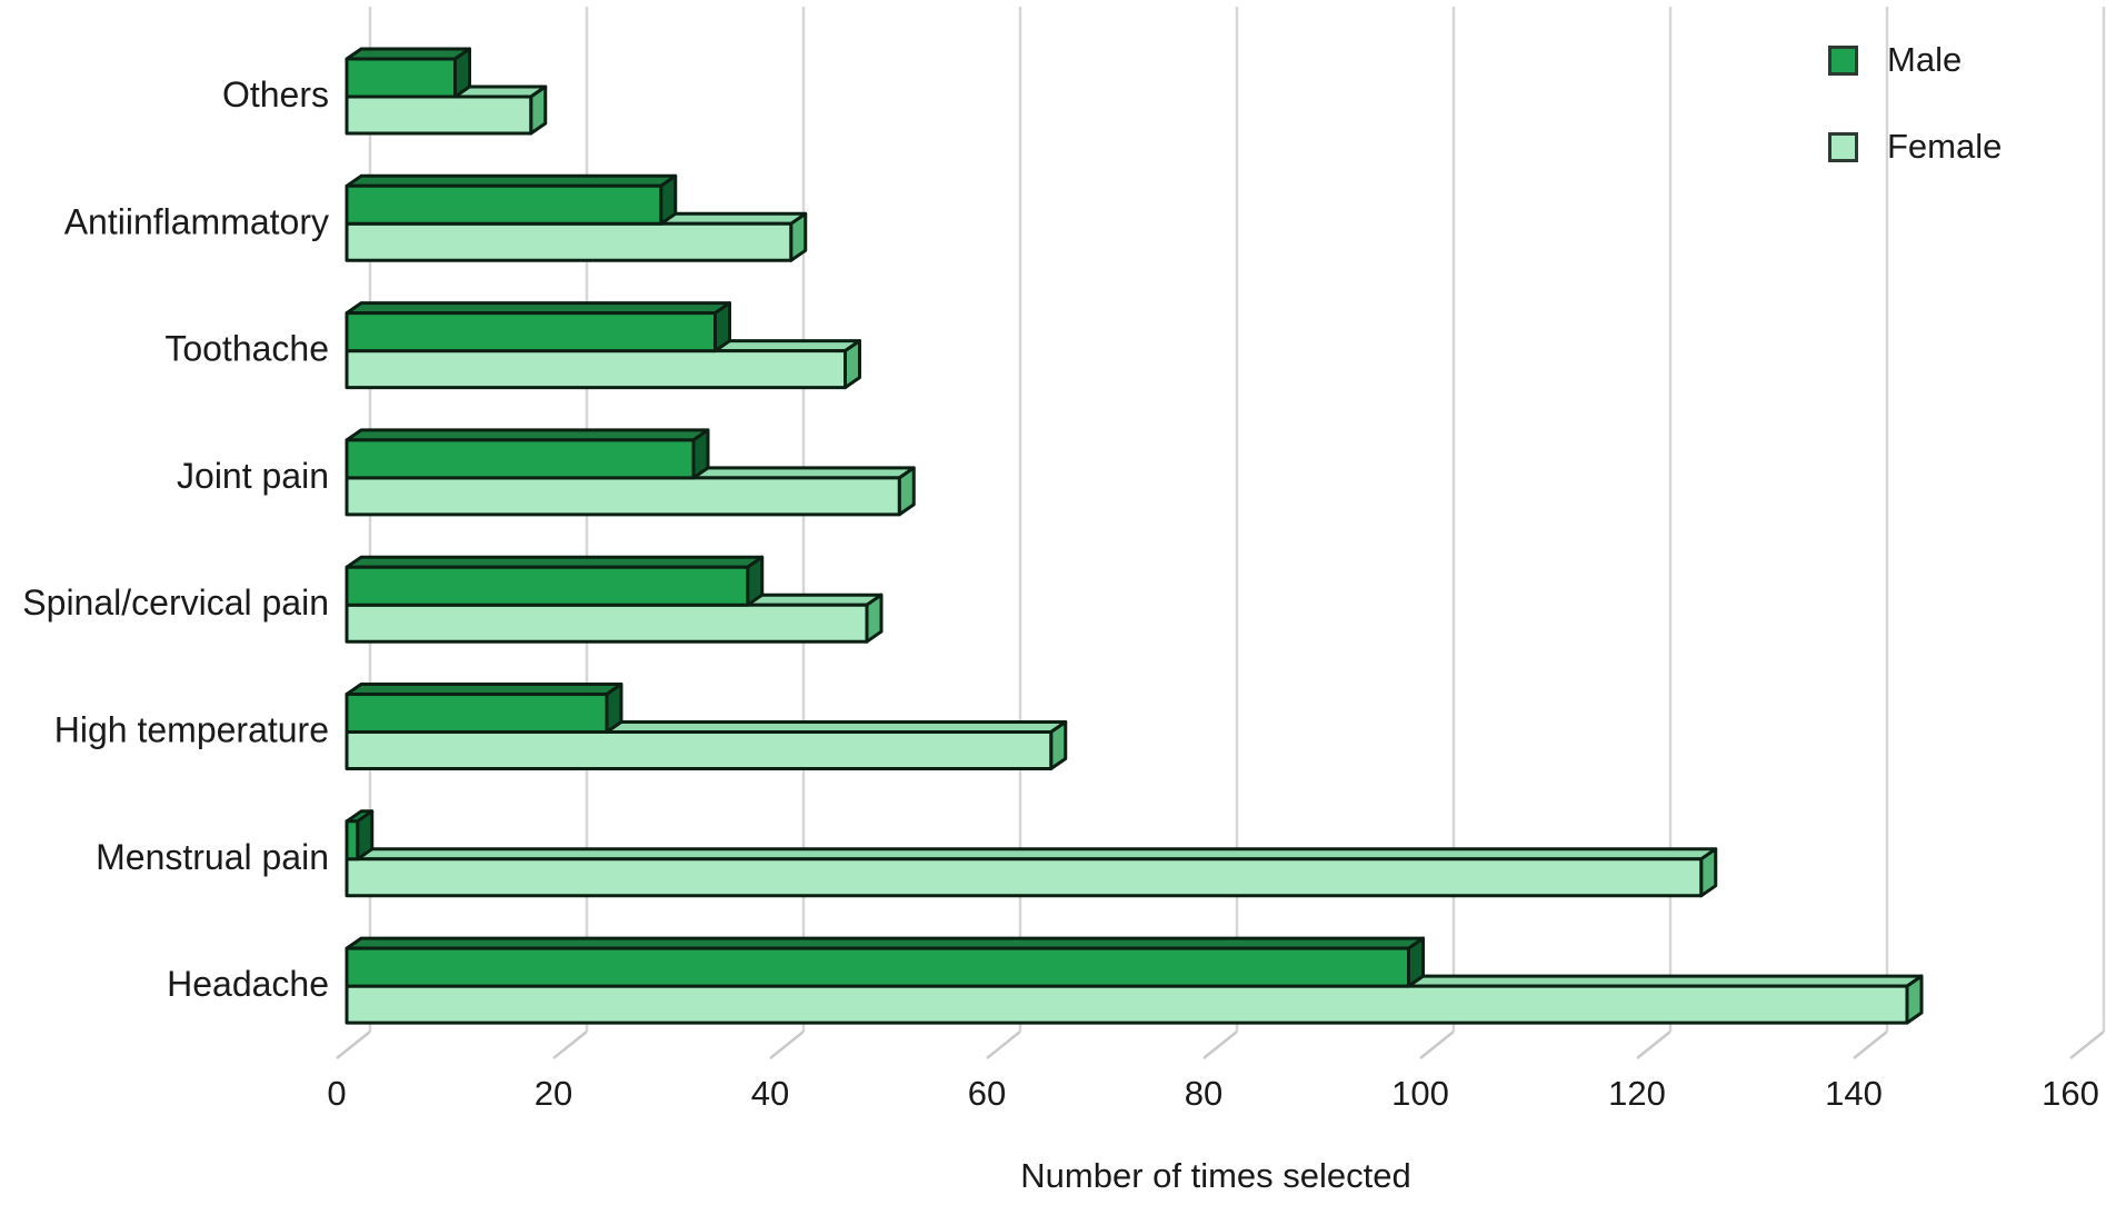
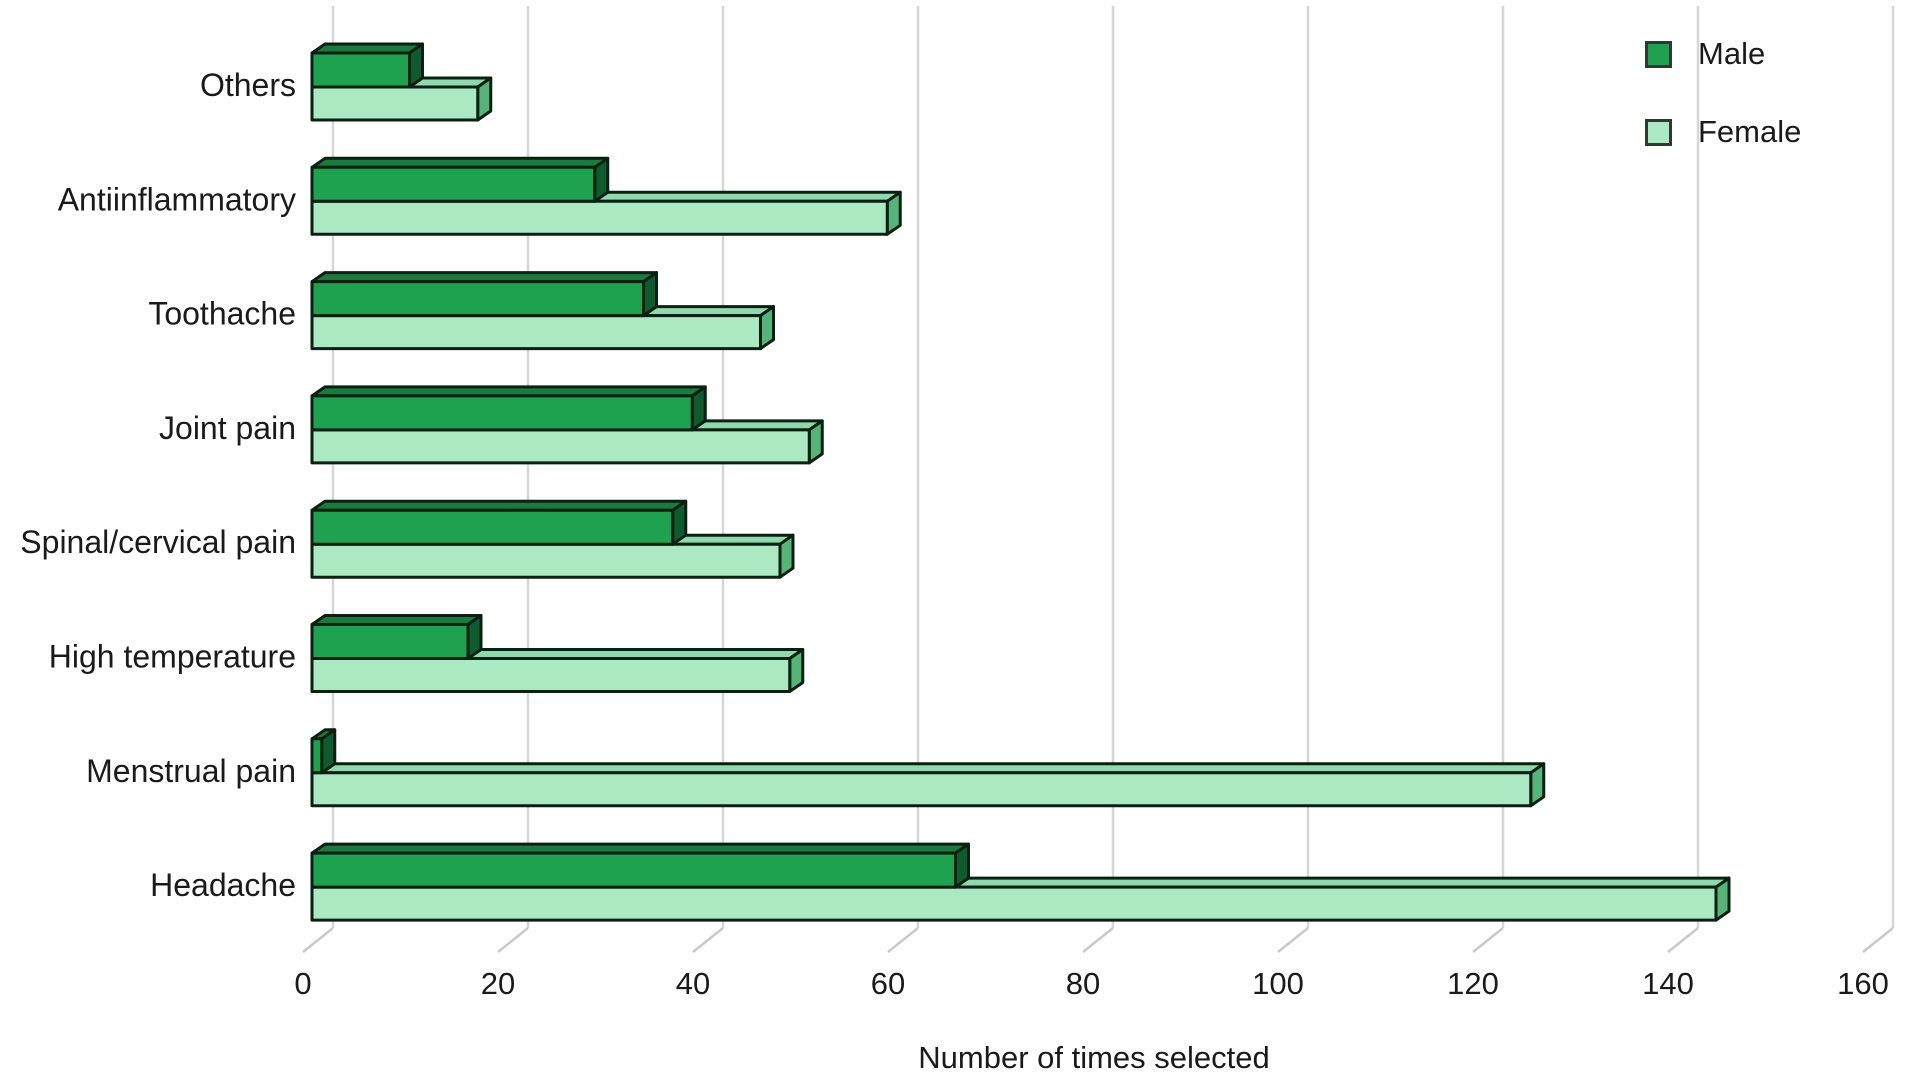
Female/Antiinflammatory: 41 -> 59
Male/Joint pain: 32 -> 39
Male/High temperature: 24 -> 16
Female/High temperature: 65 -> 49
Male/Headache: 98 -> 66
